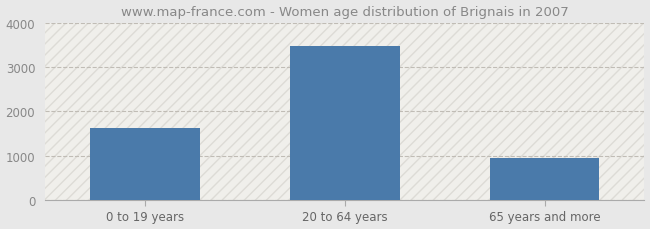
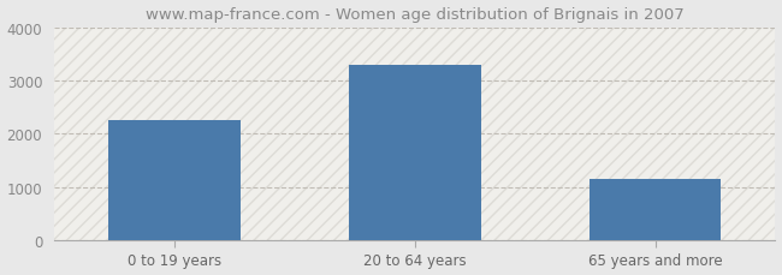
0 to 19 years: 1620 -> 2250
20 to 64 years: 3480 -> 3300
65 years and more: 940 -> 1150
